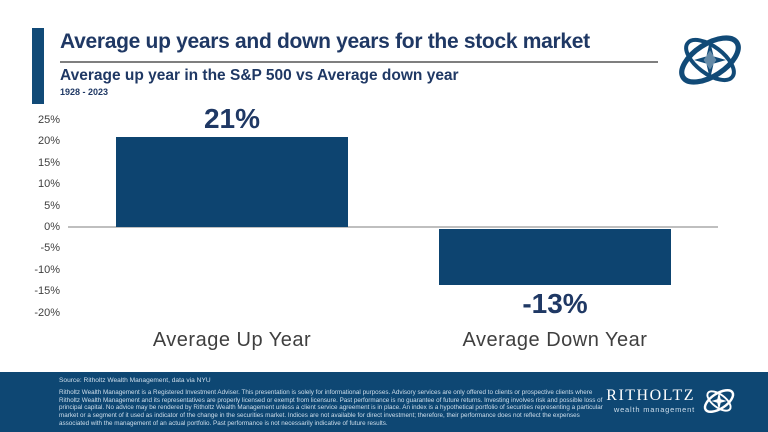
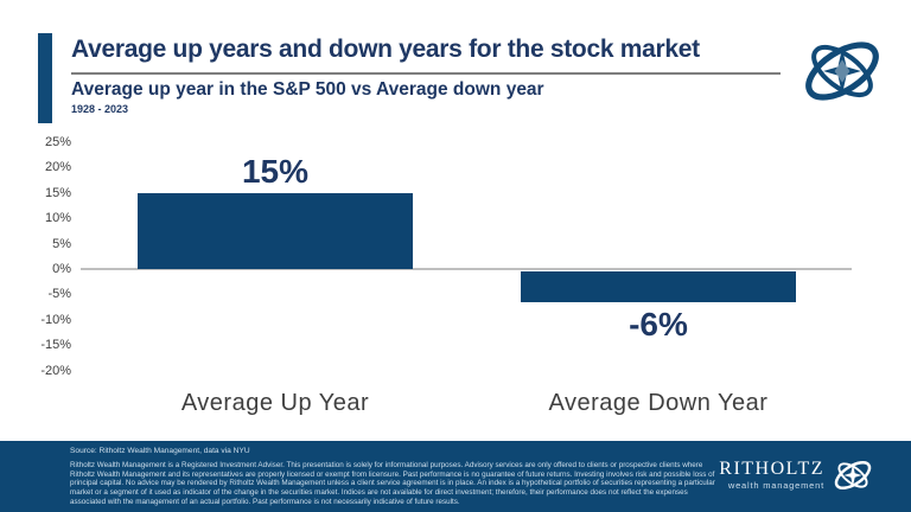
Average Up Year: 21% -> 15%
Average Down Year: -13% -> -6%
